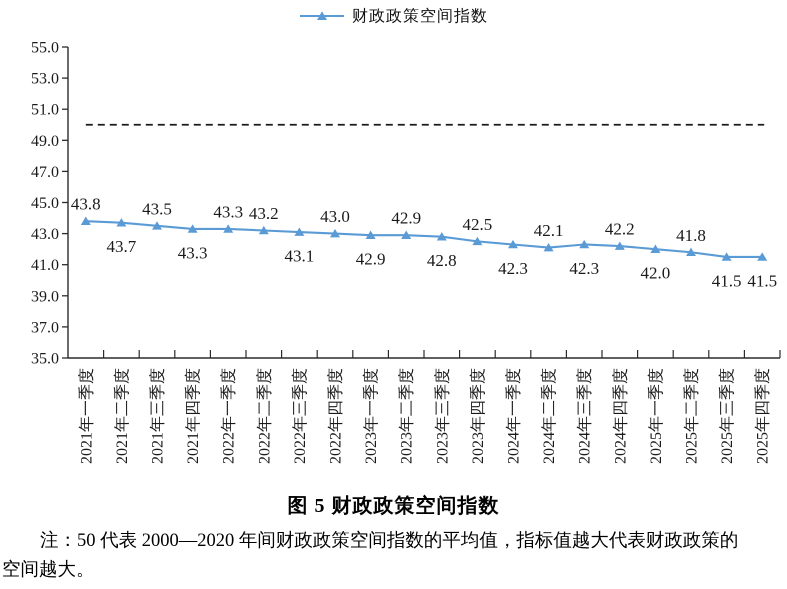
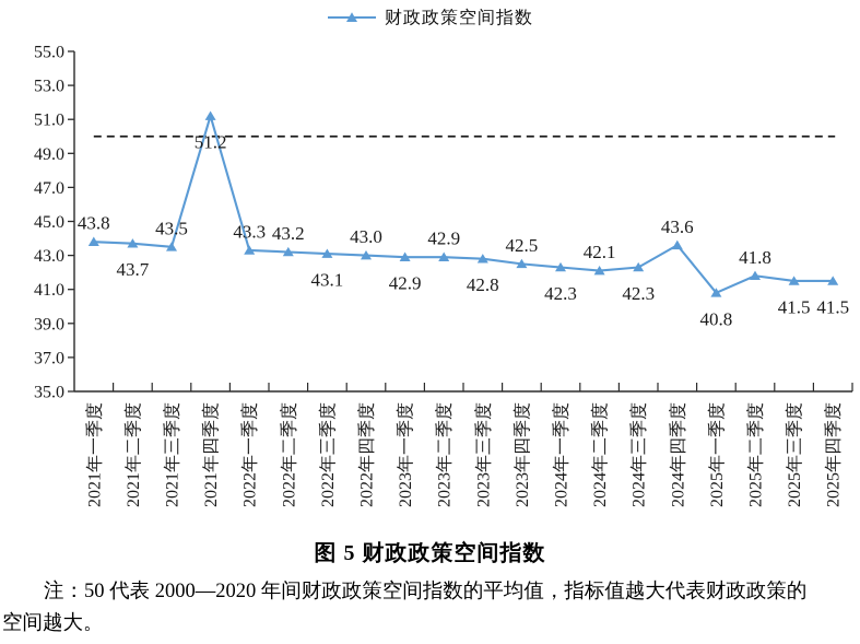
2021年四季度: 43.3 -> 51.2
2024年四季度: 42.2 -> 43.6
2025年一季度: 42.0 -> 40.8
